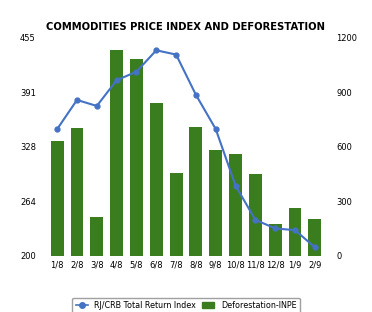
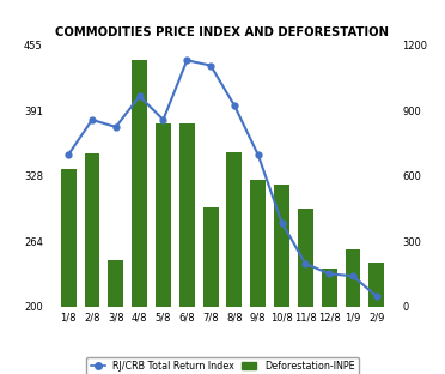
Deforestation-INPE/5/8: 1080 -> 840
RJ/CRB Total Return Index/5/8: 415 -> 382
RJ/CRB Total Return Index/8/8: 388 -> 396
